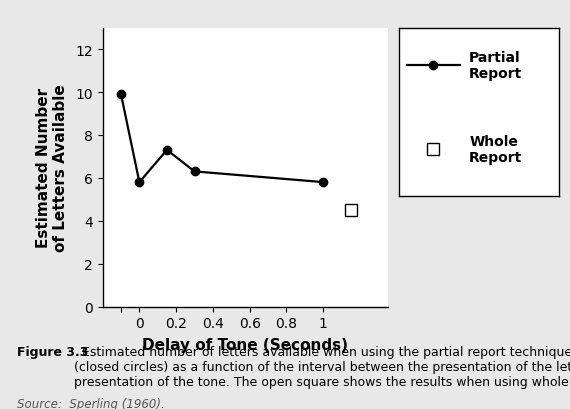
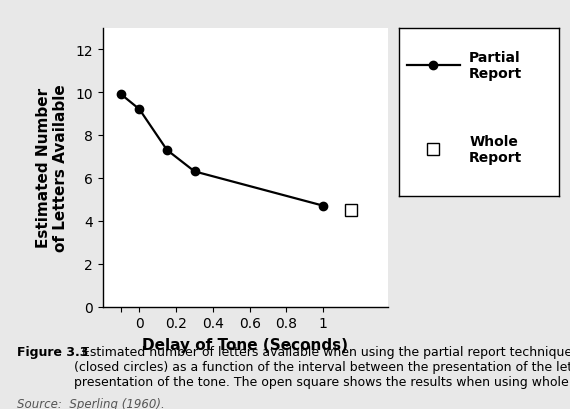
0: 5.8 -> 9.2
1: 5.8 -> 4.7
